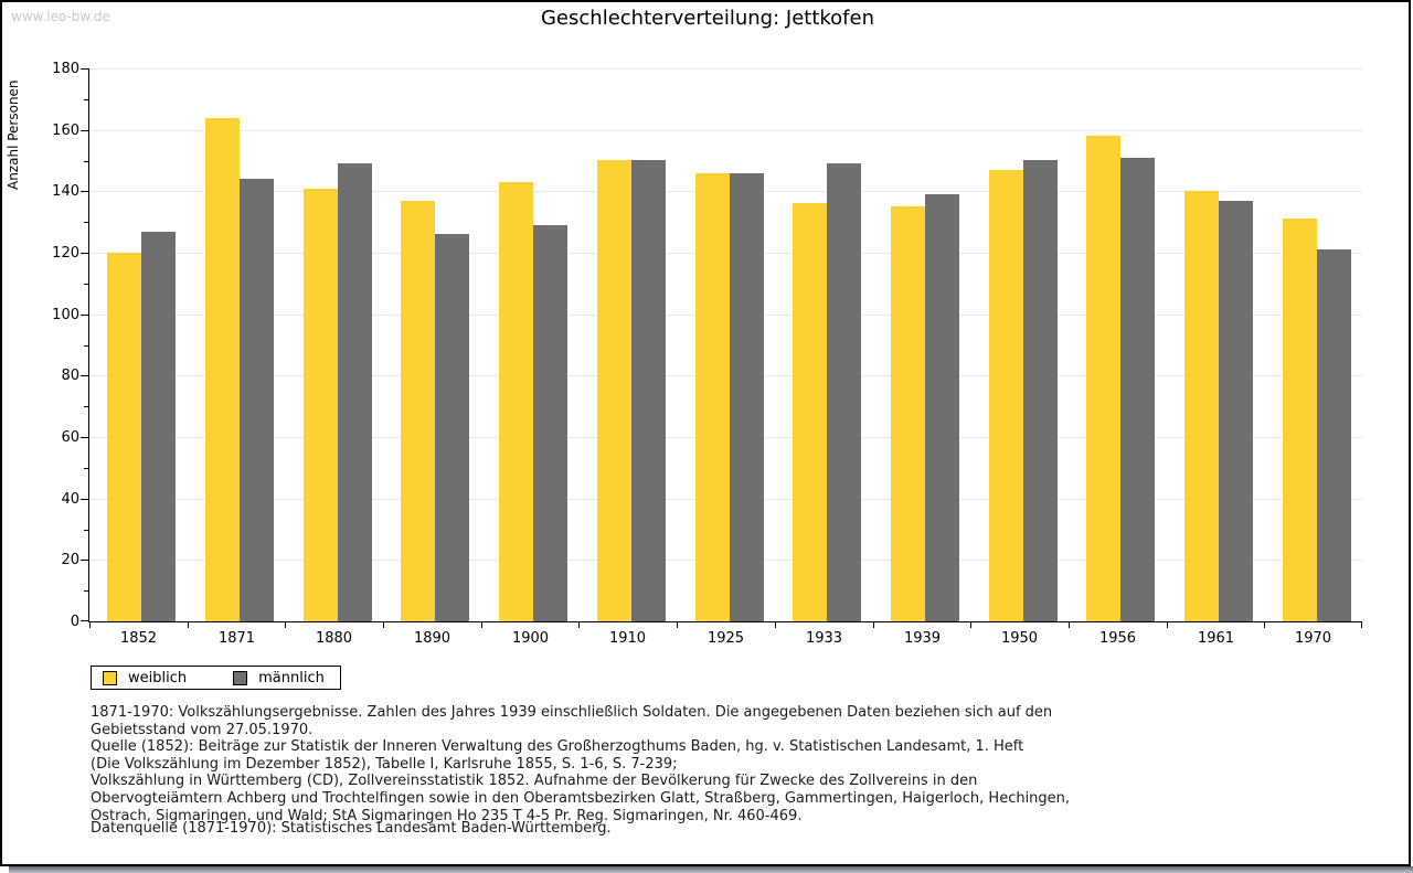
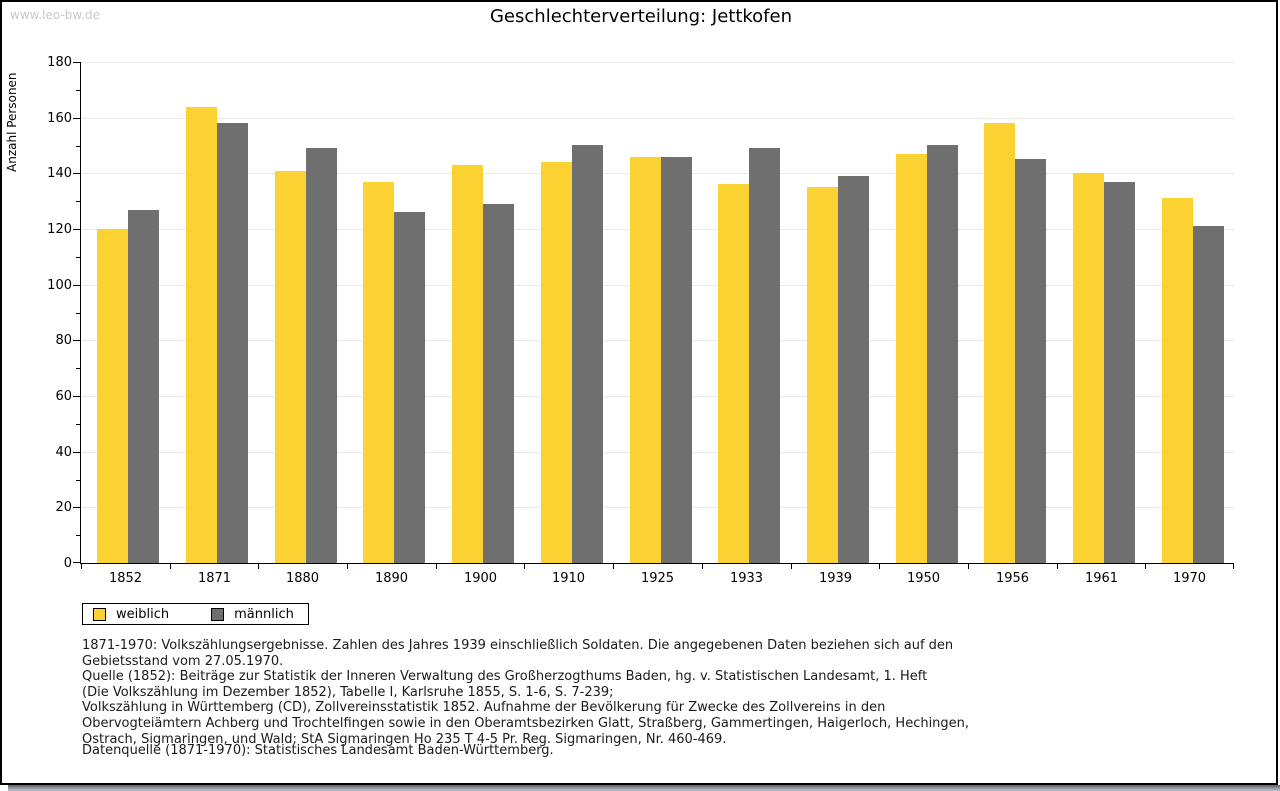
männlich/1871: 144 -> 158
weiblich/1910: 150 -> 144
männlich/1956: 151 -> 145
